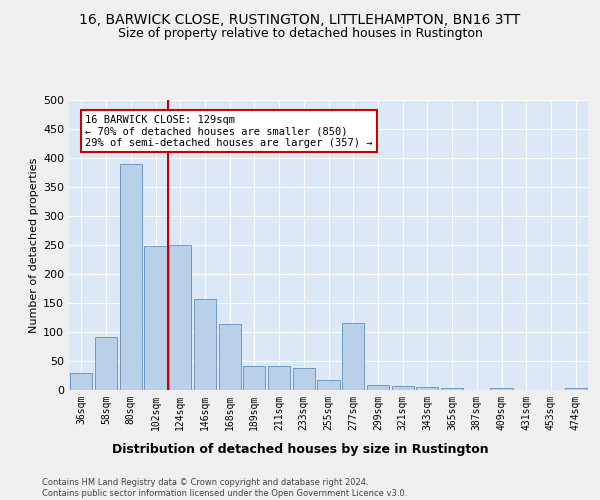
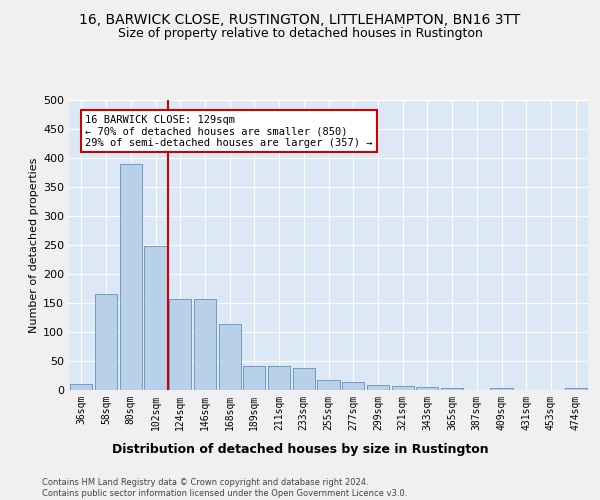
36sqm: 30 -> 11
58sqm: 92 -> 165
124sqm: 250 -> 157
277sqm: 116 -> 14
